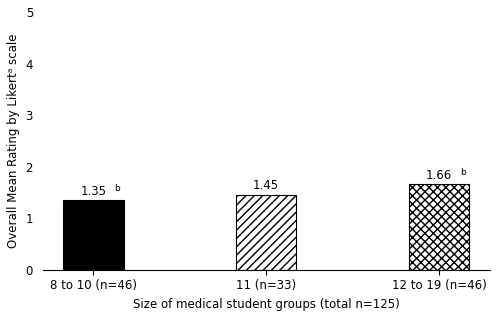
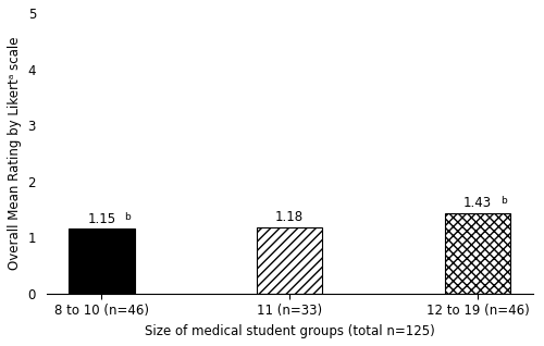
8 to 10 (n=46): 1.35 -> 1.15
11 (n=33): 1.45 -> 1.18
12 to 19 (n=46): 1.66 -> 1.43
